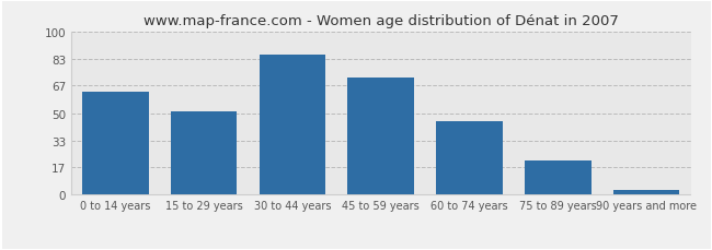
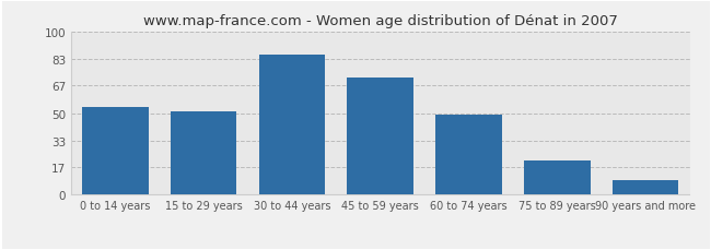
0 to 14 years: 63 -> 54
60 to 74 years: 45 -> 49
90 years and more: 3 -> 9
